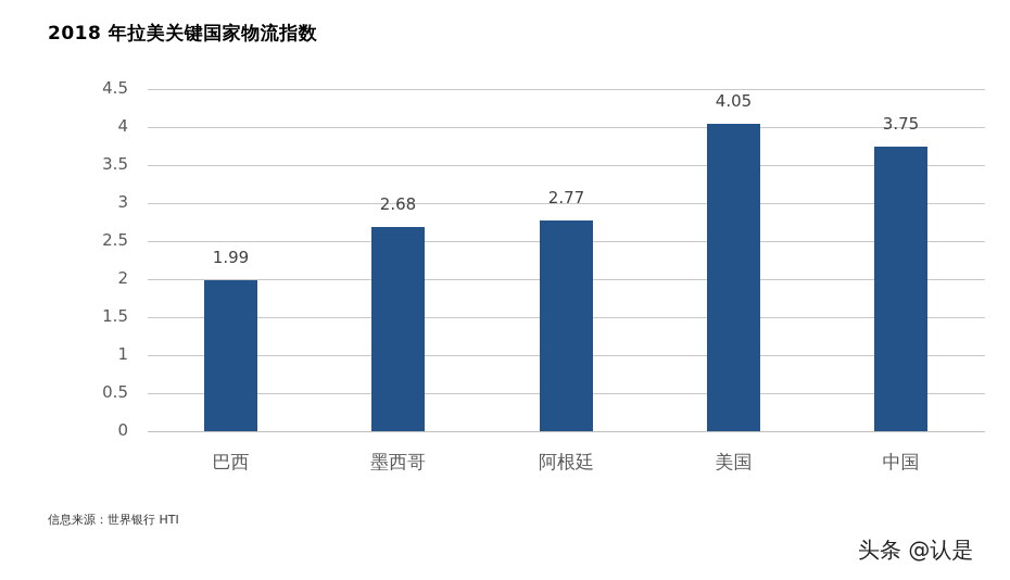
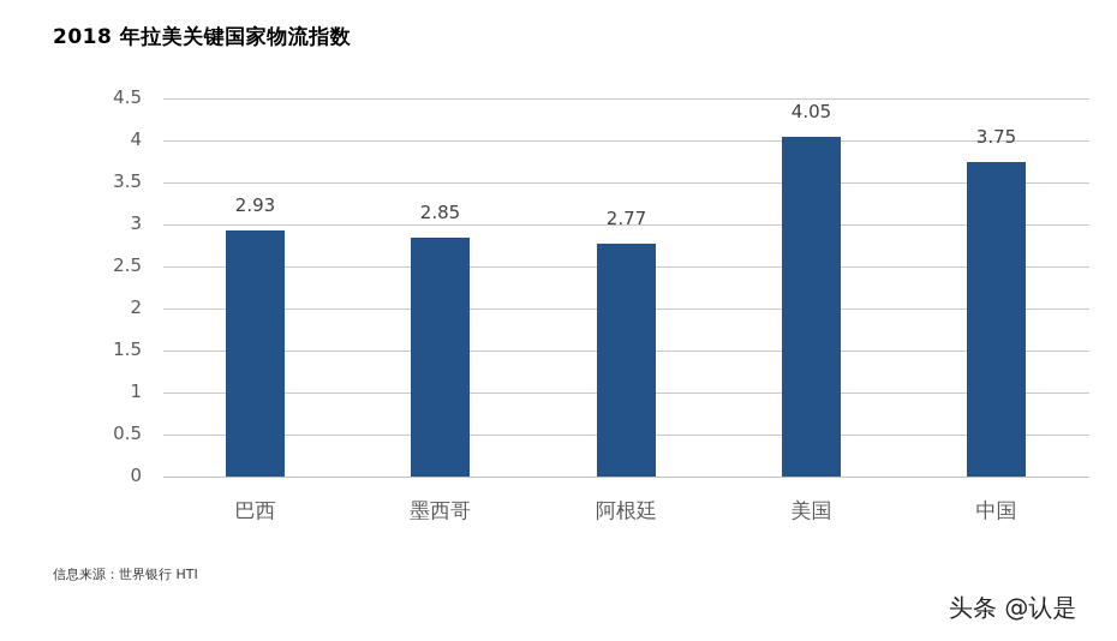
巴西: 1.99 -> 2.93
墨西哥: 2.68 -> 2.85
